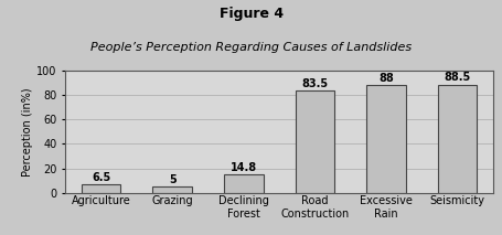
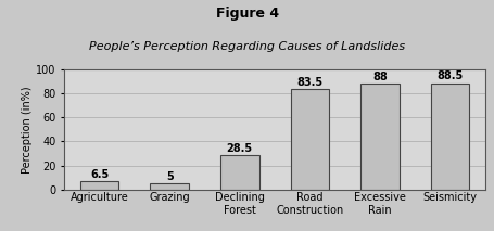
Declining Forest: 14.8 -> 28.5
